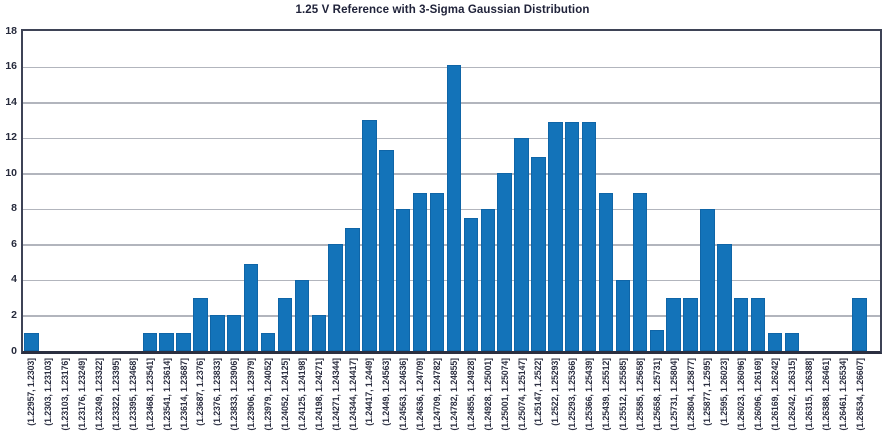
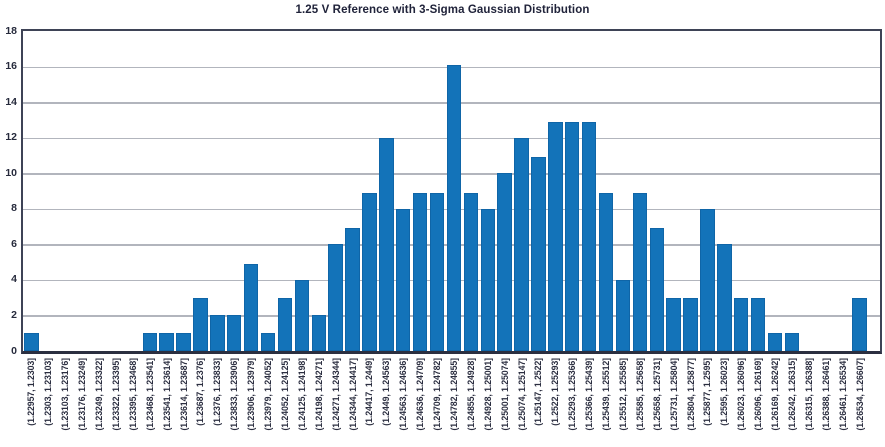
(1.24417, 1.2449]: 13.0 -> 8.9
(1.2449, 1.24563]: 11.3 -> 12.0
(1.24855, 1.24928]: 7.5 -> 8.9
(1.25658, 1.25731]: 1.2 -> 6.9
